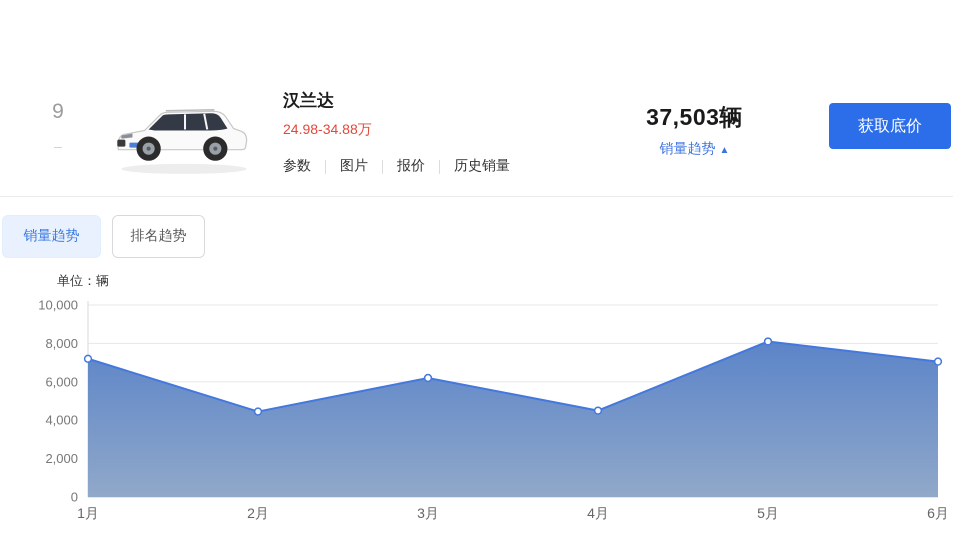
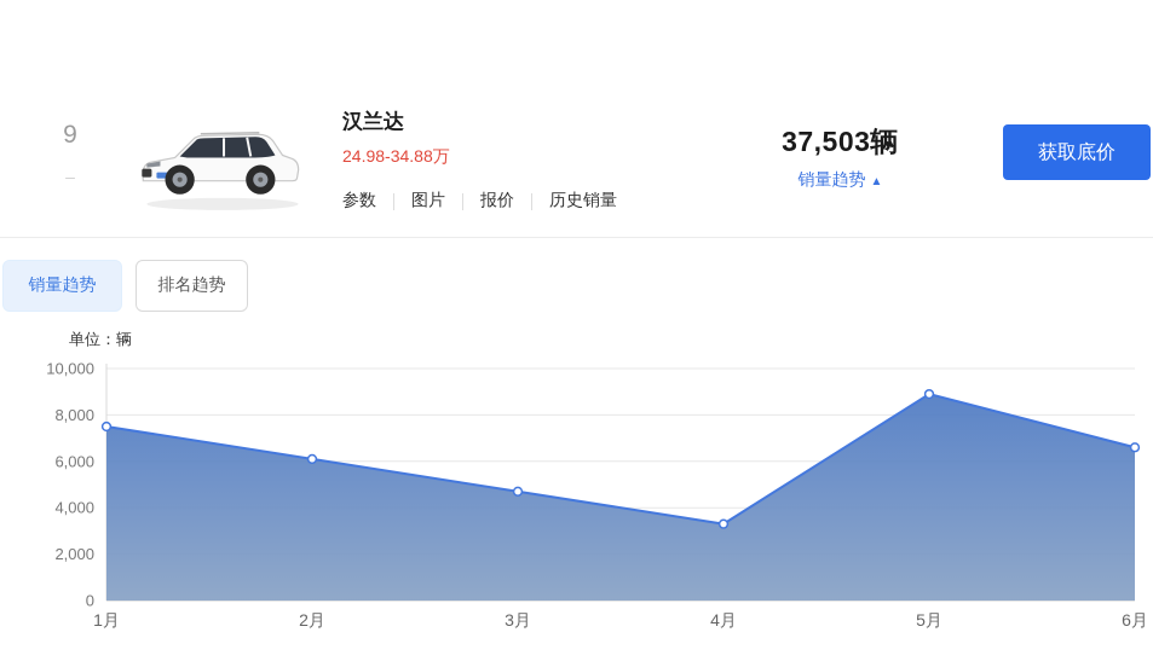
1月: 7200 -> 7500
2月: 4400 -> 6100
3月: 6200 -> 4700
4月: 4500 -> 3300
5月: 8100 -> 8900
6月: 7100 -> 6600
